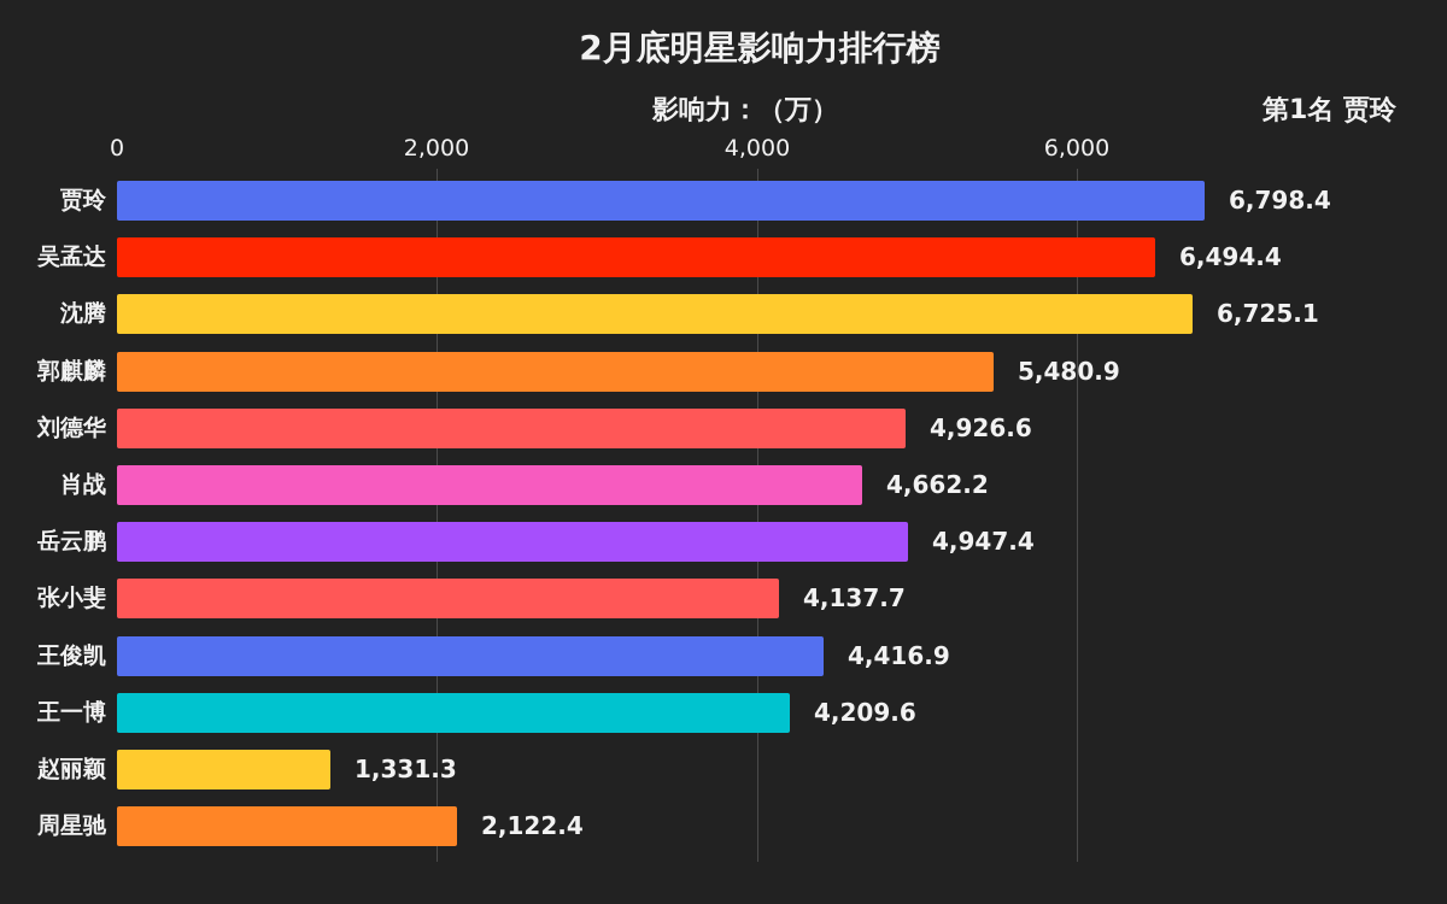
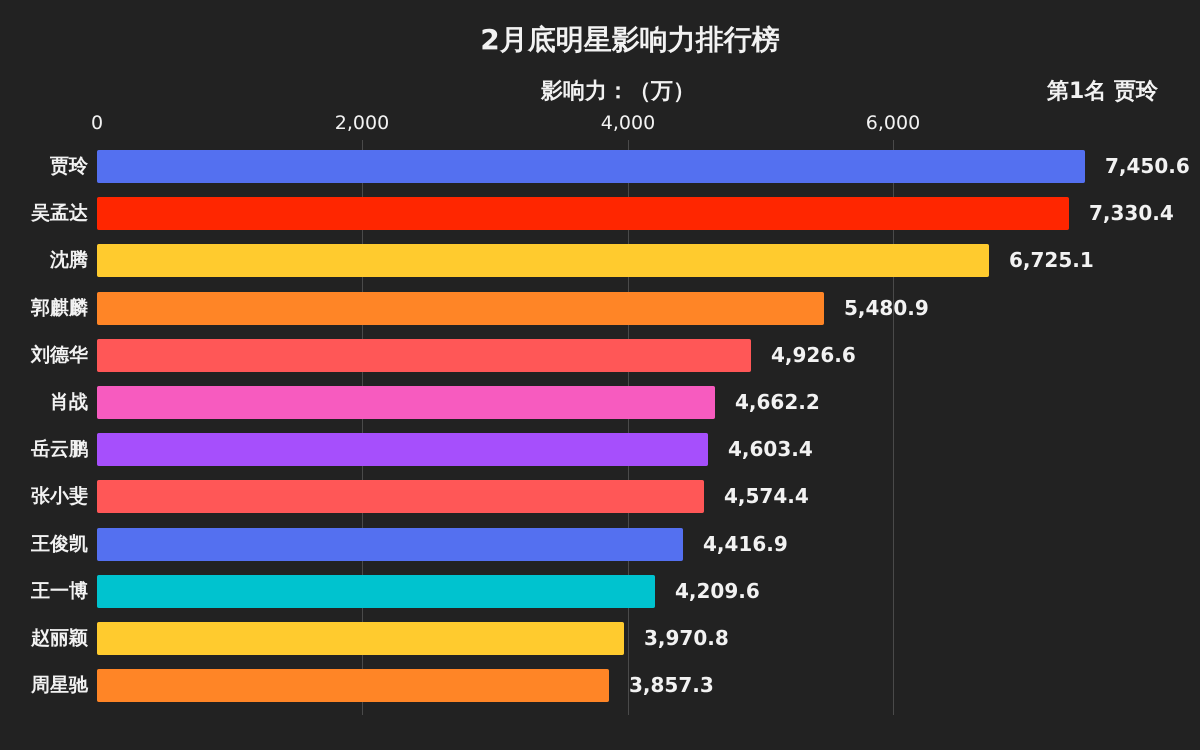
贾玲: 6,798.4 -> 7,450.6
吴孟达: 6,494.4 -> 7,330.4
岳云鹏: 4,947.4 -> 4,603.4
张小斐: 4,137.7 -> 4,574.4
赵丽颖: 1,331.3 -> 3,970.8
周星驰: 2,122.4 -> 3,857.3
